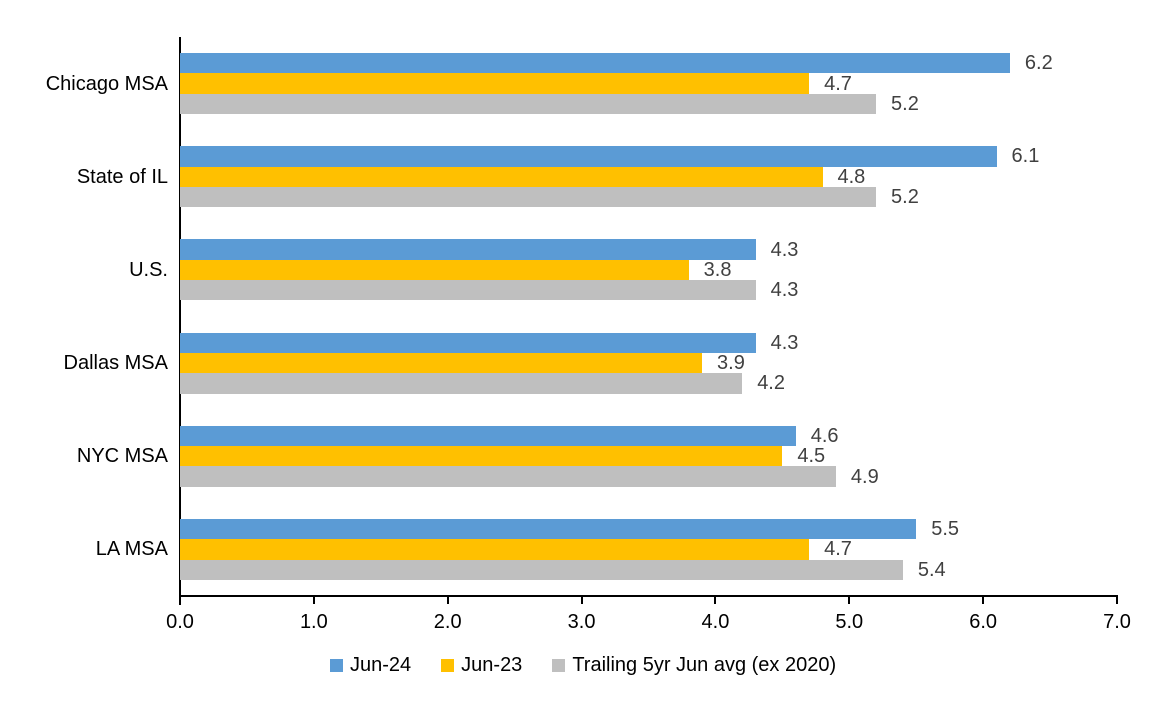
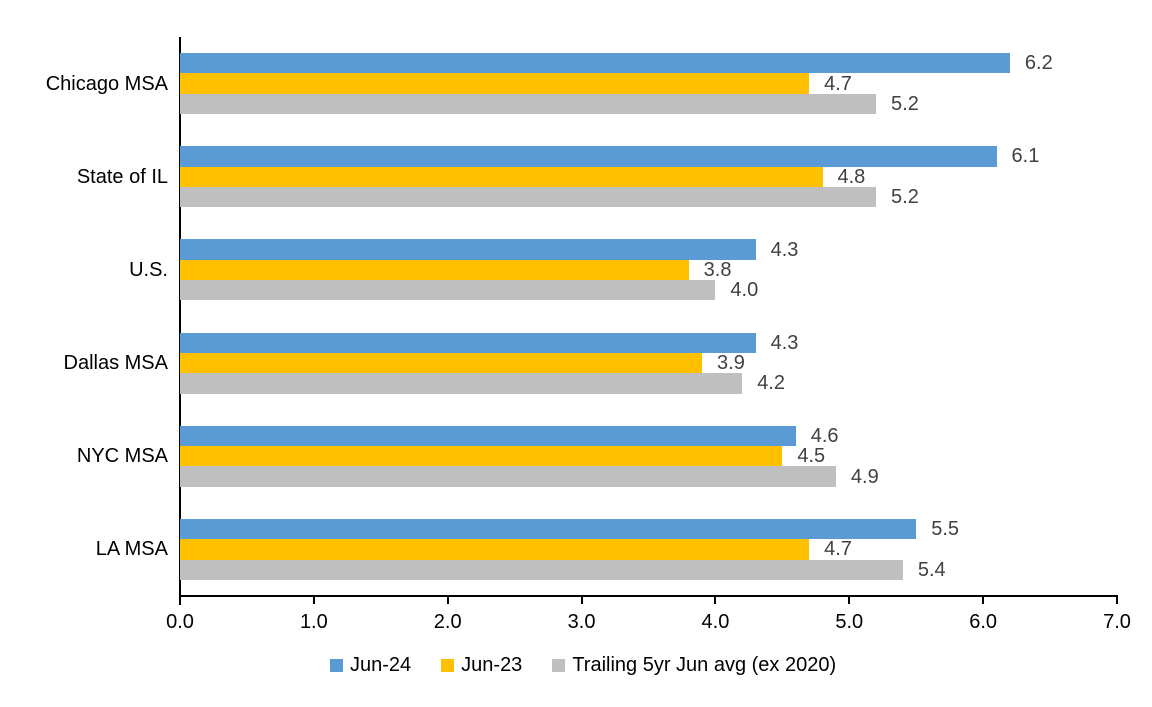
Trailing 5yr Jun avg (ex 2020)/U.S.: 4.3 -> 4.0
